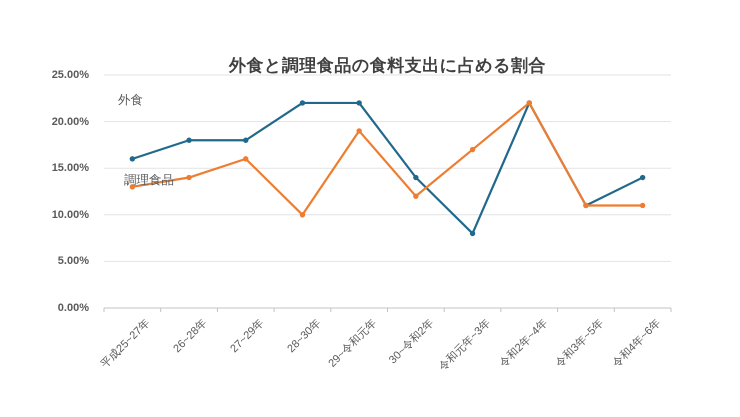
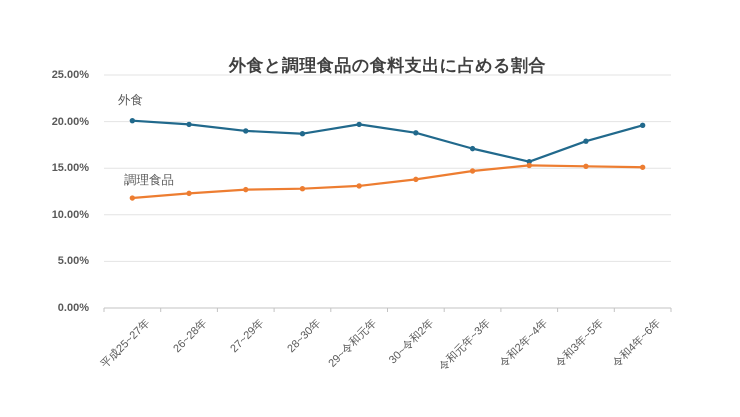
外食/平成25~27年: 16% -> 20%
調理食品/平成25~27年: 13% -> 12%
外食/26~28年: 18% -> 20%
調理食品/26~28年: 14% -> 12%
外食/27~29年: 18% -> 19%
調理食品/27~29年: 16% -> 13%
外食/28~30年: 22% -> 19%
調理食品/28~30年: 10% -> 13%
外食/29~令和元年: 22% -> 20%
調理食品/29~令和元年: 19% -> 13%
外食/30~令和2年: 14% -> 19%
調理食品/30~令和2年: 12% -> 14%
外食/令和元年~3年: 8% -> 17%
調理食品/令和元年~3年: 17% -> 15%
外食/令和2年~4年: 22% -> 16%
調理食品/令和2年~4年: 22% -> 15%
外食/令和3年~5年: 11% -> 18%
調理食品/令和3年~5年: 11% -> 15%
外食/令和4年~6年: 14% -> 20%
調理食品/令和4年~6年: 11% -> 15%
